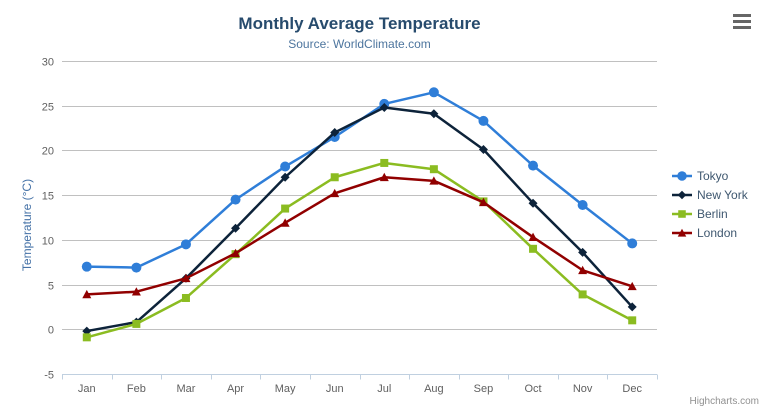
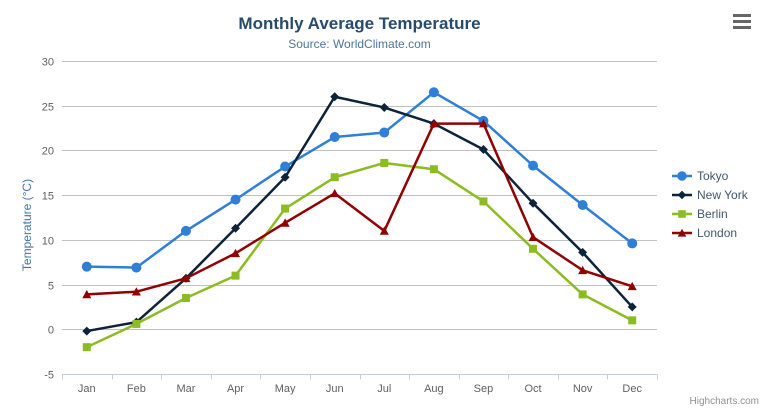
Berlin/Jan: -1 -> -2
Tokyo/Mar: 10 -> 11
Berlin/Apr: 8 -> 6
New York/Jun: 22 -> 26
Tokyo/Jul: 25 -> 22
London/Jul: 17 -> 11
New York/Aug: 24 -> 23
London/Aug: 17 -> 23
London/Sep: 14 -> 23
